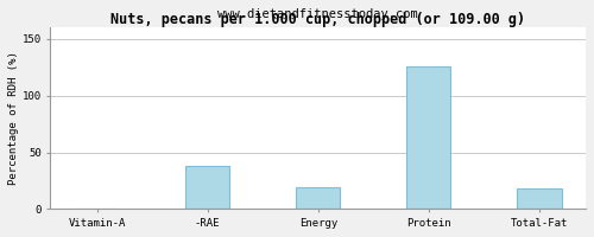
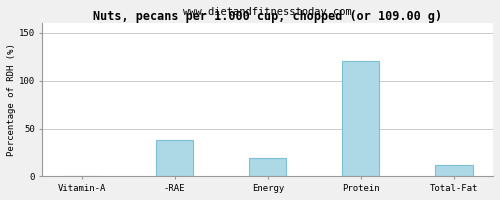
Protein: 126 -> 120
Total-Fat: 18 -> 12
